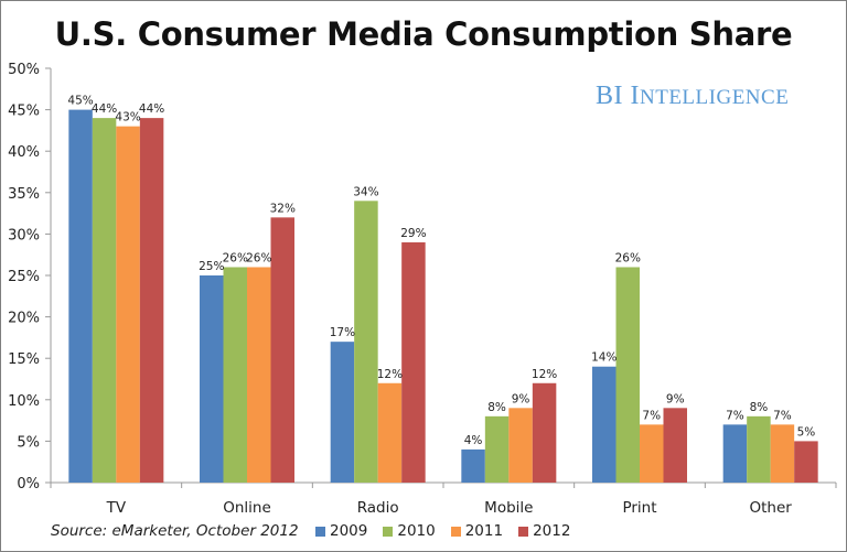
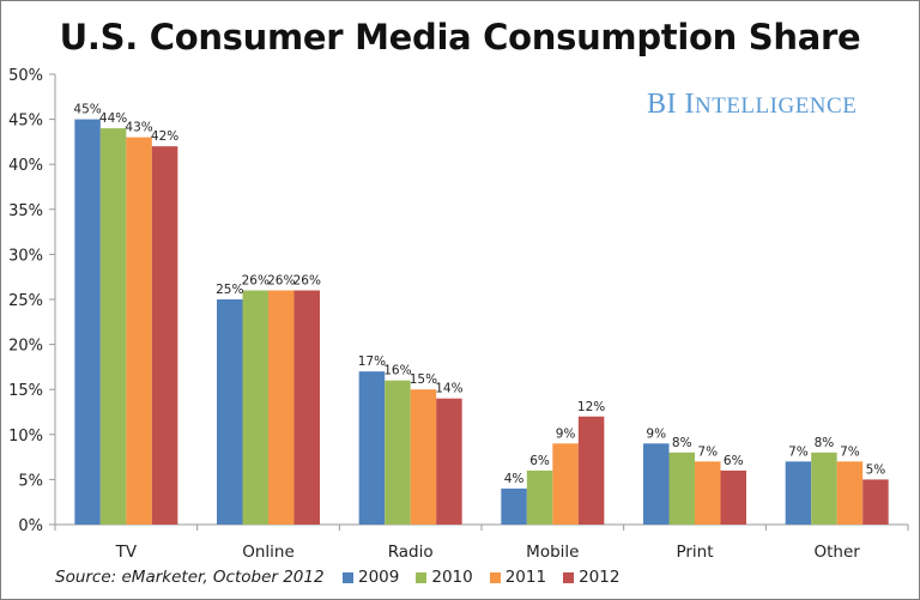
2012/TV: 44% -> 42%
2012/Online: 32% -> 26%
2010/Radio: 34% -> 16%
2011/Radio: 12% -> 15%
2012/Radio: 29% -> 14%
2010/Mobile: 8% -> 6%
2009/Print: 14% -> 9%
2010/Print: 26% -> 8%
2012/Print: 9% -> 6%
